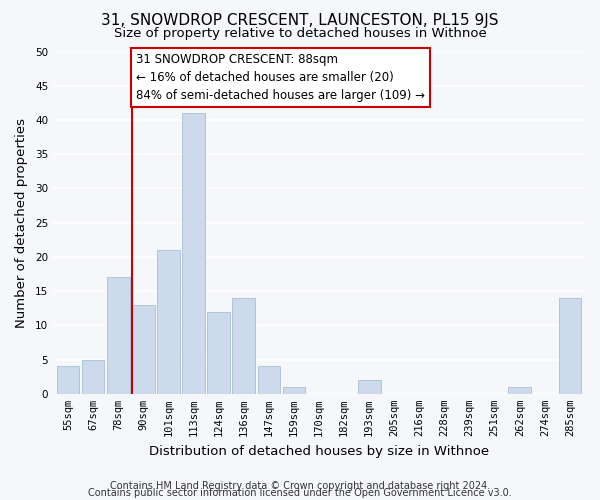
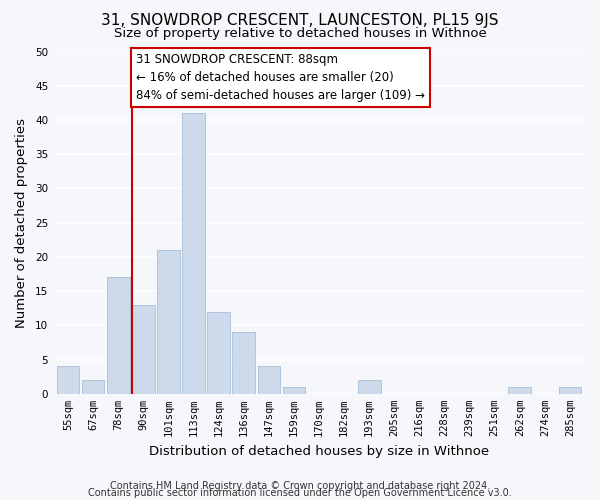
67sqm: 5 -> 2
136sqm: 14 -> 9
285sqm: 14 -> 1
